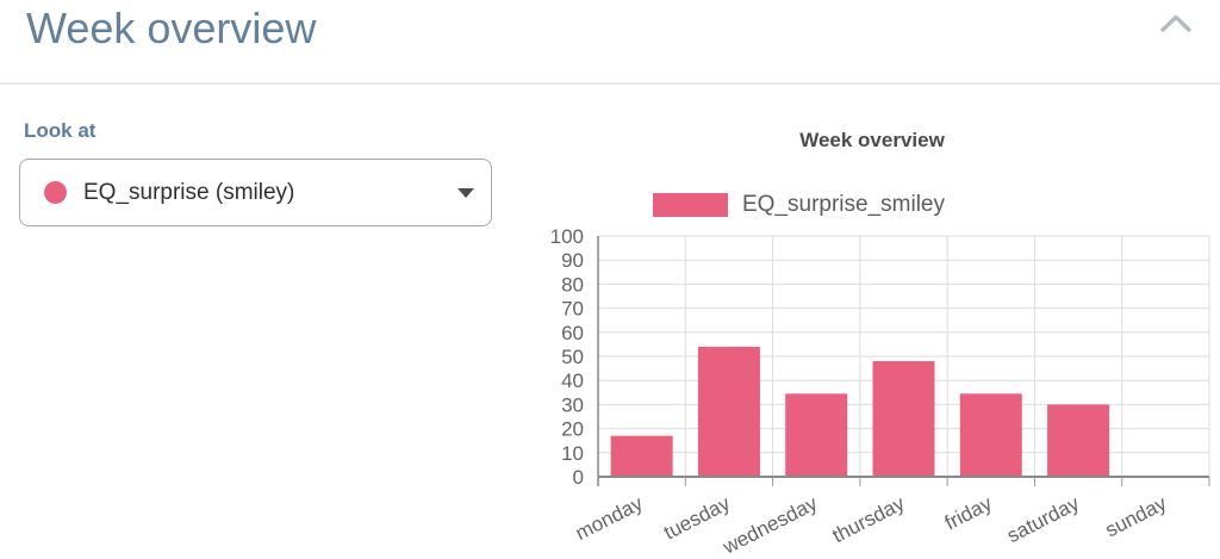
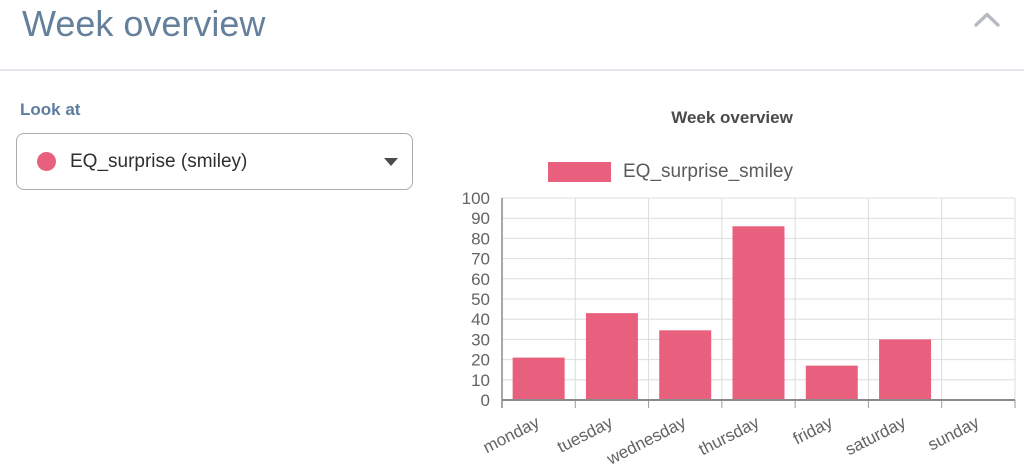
monday: 17 -> 21
tuesday: 54 -> 43
thursday: 48 -> 86
friday: 34 -> 17
